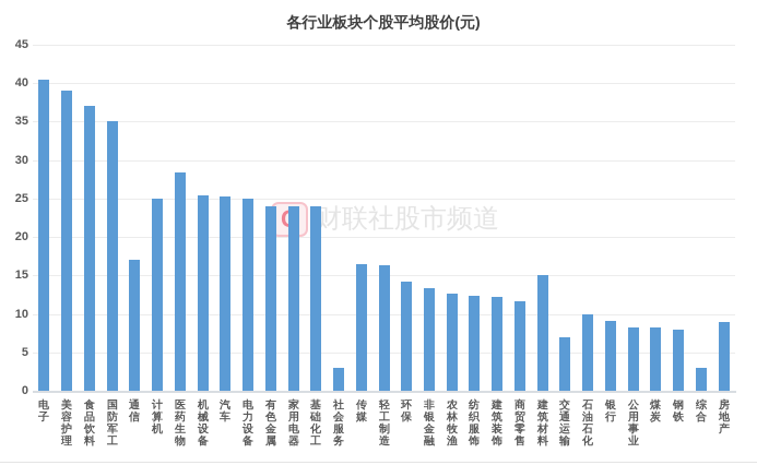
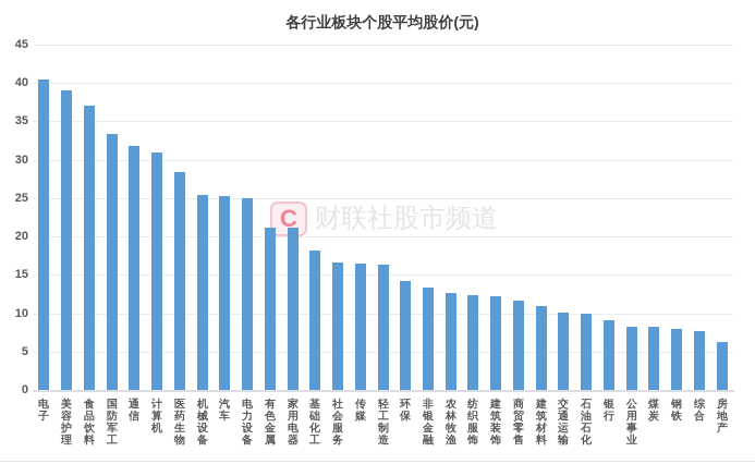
国防军工: 35 -> 33
通信: 17 -> 32
计算机: 25 -> 31
有色金属: 24 -> 21
家用电器: 24 -> 21
基础化工: 24 -> 18
社会服务: 3 -> 17
建筑材料: 15 -> 11
交通运输: 7 -> 10
综合: 3 -> 8
房地产: 9 -> 6
